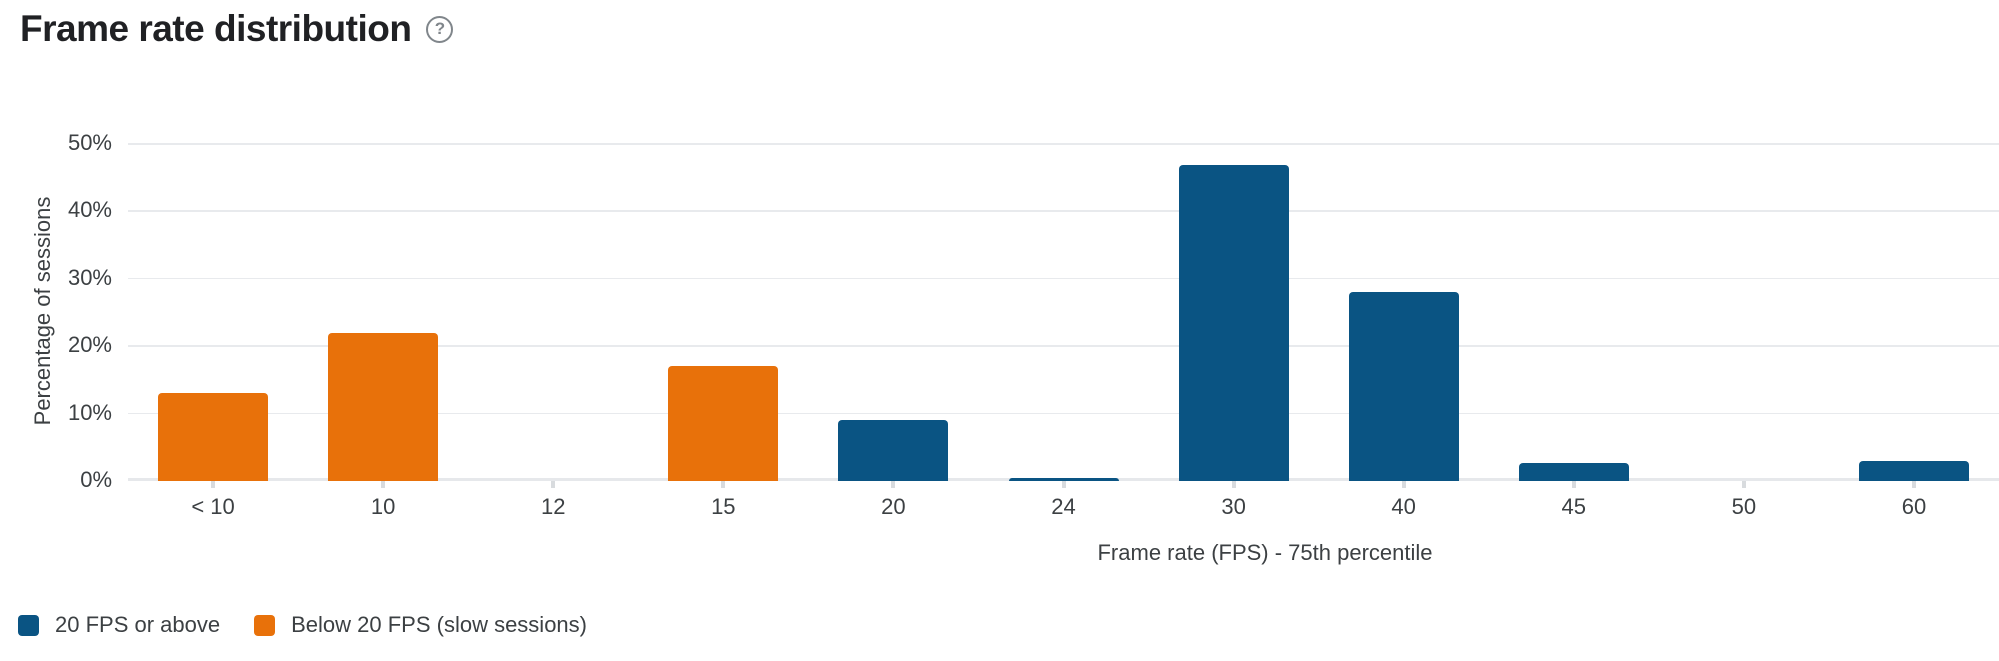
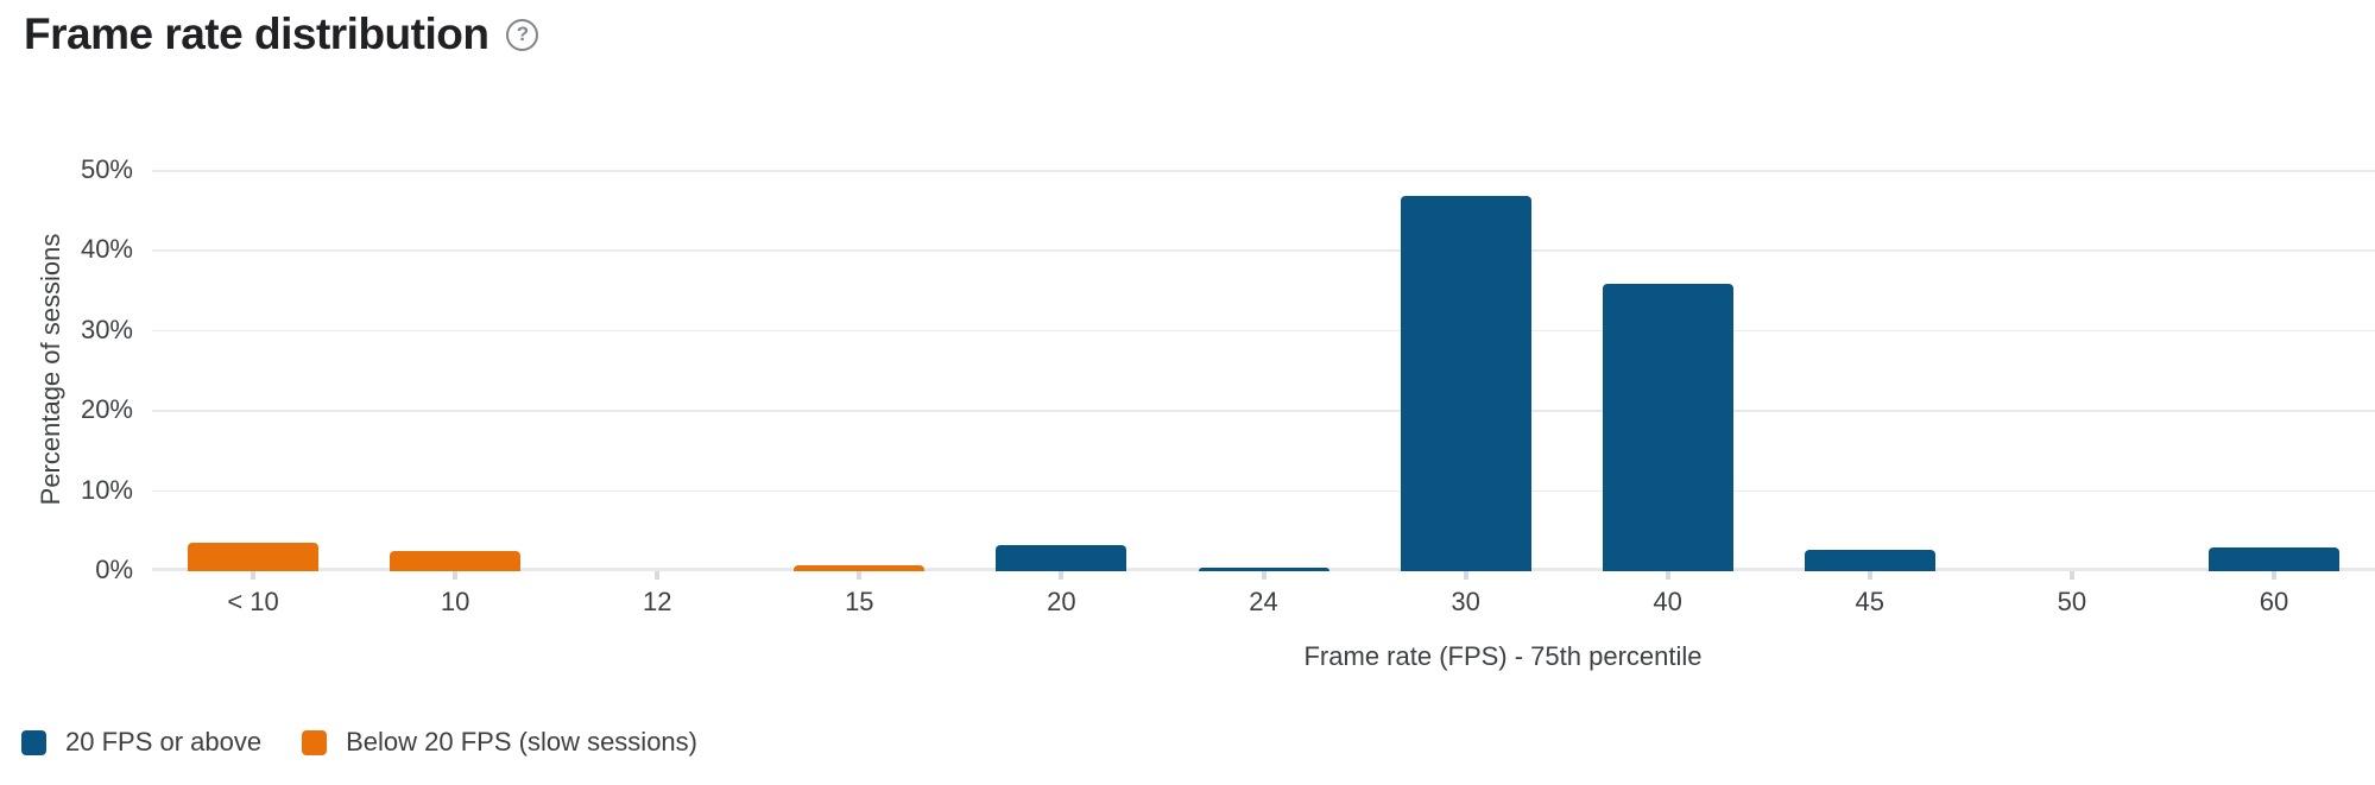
Below 20 FPS (slow sessions)/< 10: 13% -> 4%
Below 20 FPS (slow sessions)/10: 22% -> 2%
Below 20 FPS (slow sessions)/15: 17% -> 1%
20 FPS or above/20: 9% -> 3%
20 FPS or above/40: 28% -> 36%
